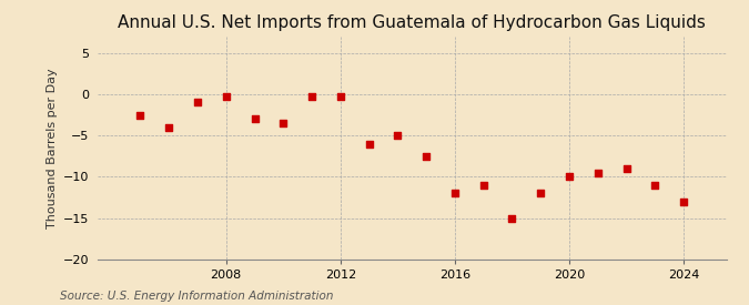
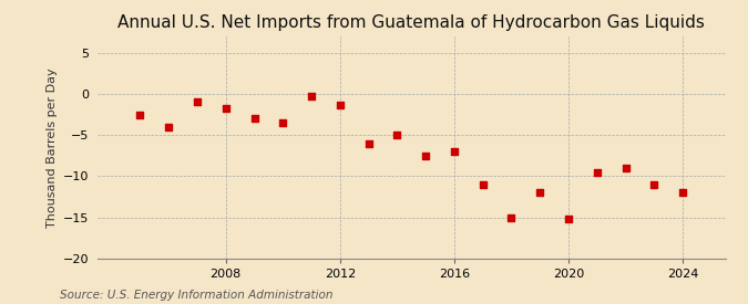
2008: -0.2 -> -1.8
2012: -0.2 -> -1.4
2016: -12.0 -> -7.0
2020: -10.0 -> -15.2
2024: -13.0 -> -12.0
